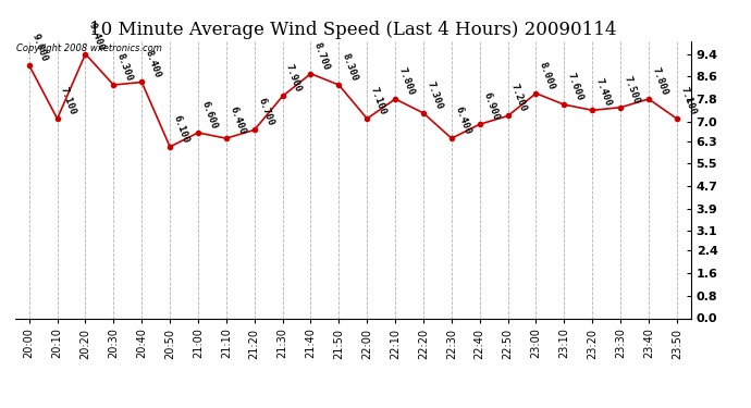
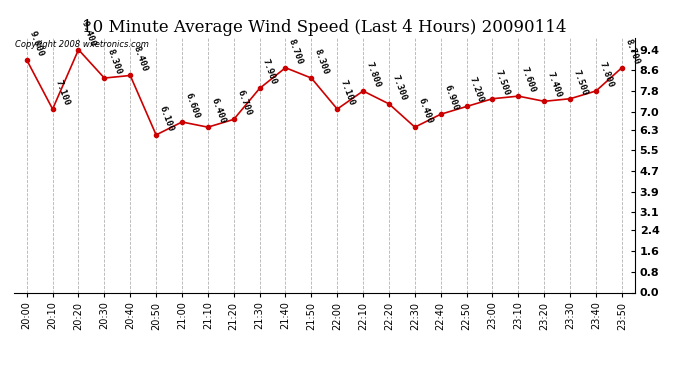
23:00: 8.000 -> 7.500
23:50: 7.100 -> 8.700
